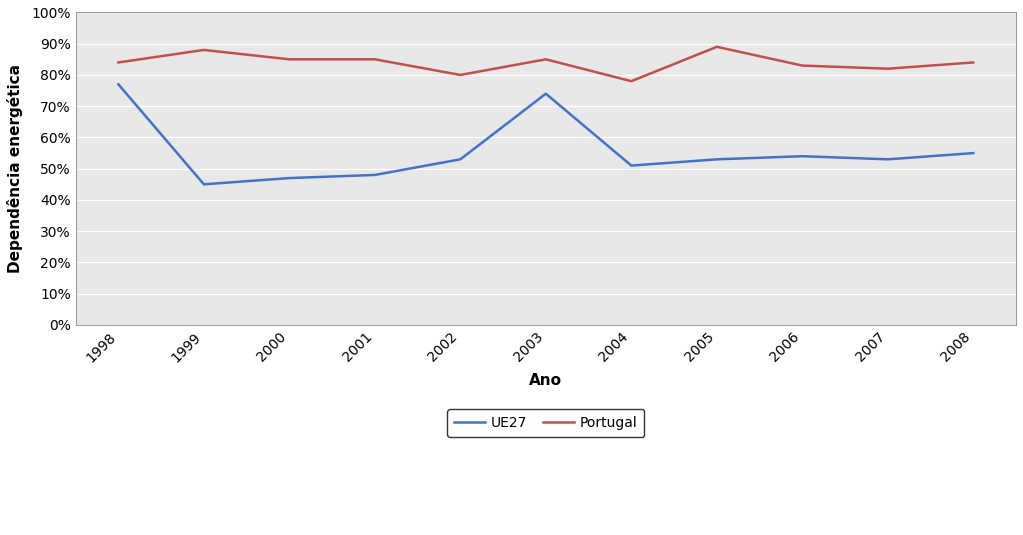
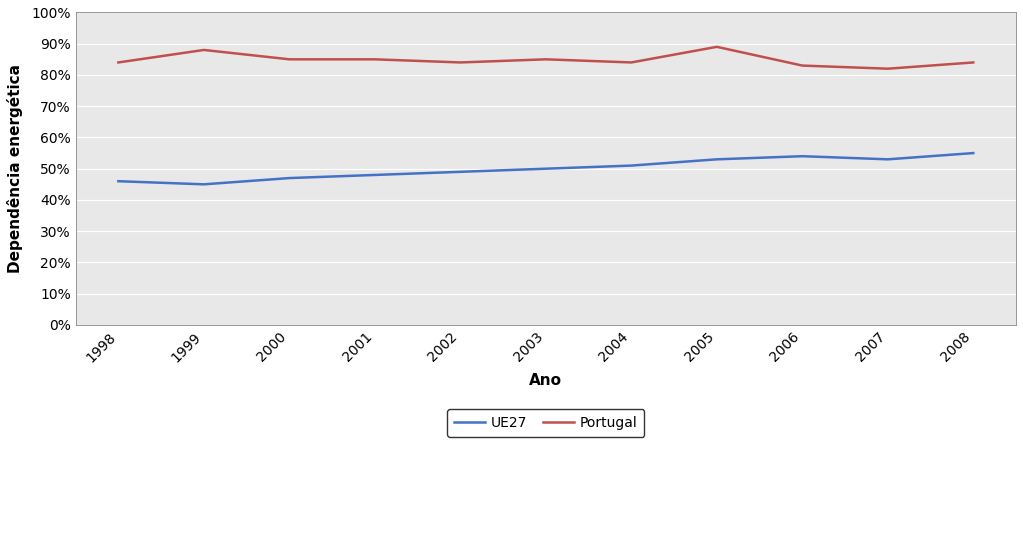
UE27/1998: 77% -> 46%
UE27/2002: 53% -> 49%
Portugal/2002: 80% -> 84%
UE27/2003: 74% -> 50%
Portugal/2004: 78% -> 84%
